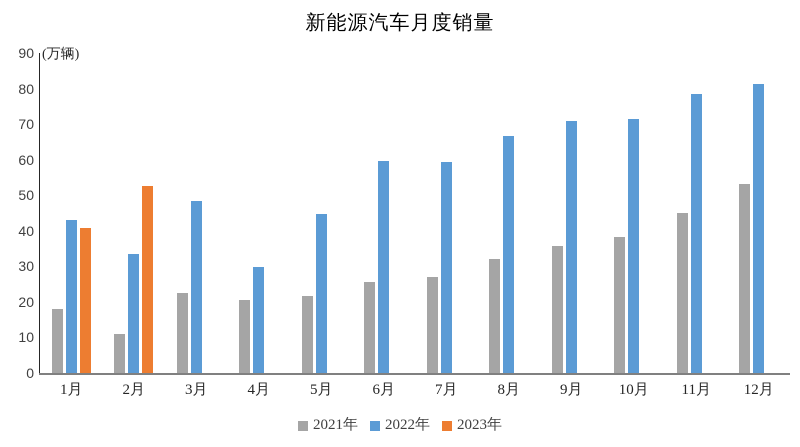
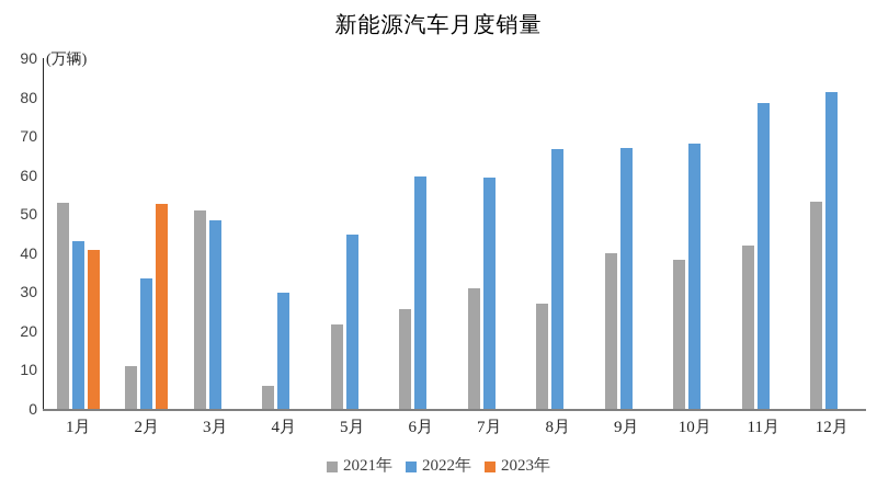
2021年/1月: 18 -> 53
2021年/3月: 23 -> 51
2021年/4月: 21 -> 6
2021年/7月: 27 -> 31
2021年/8月: 32 -> 27
2021年/9月: 36 -> 40
2022年/9月: 71 -> 67
2022年/10月: 71 -> 68
2021年/11月: 45 -> 42
